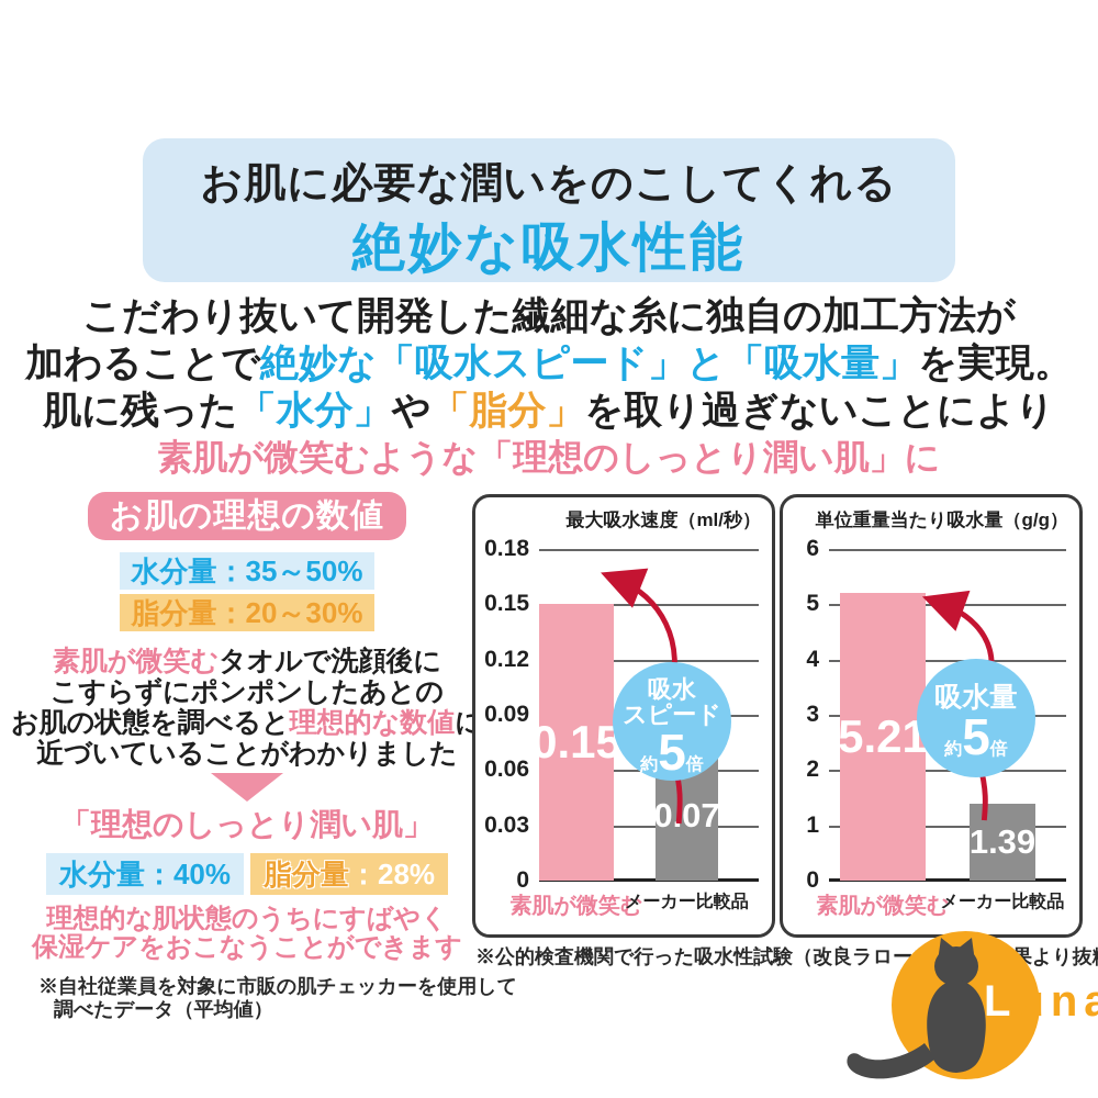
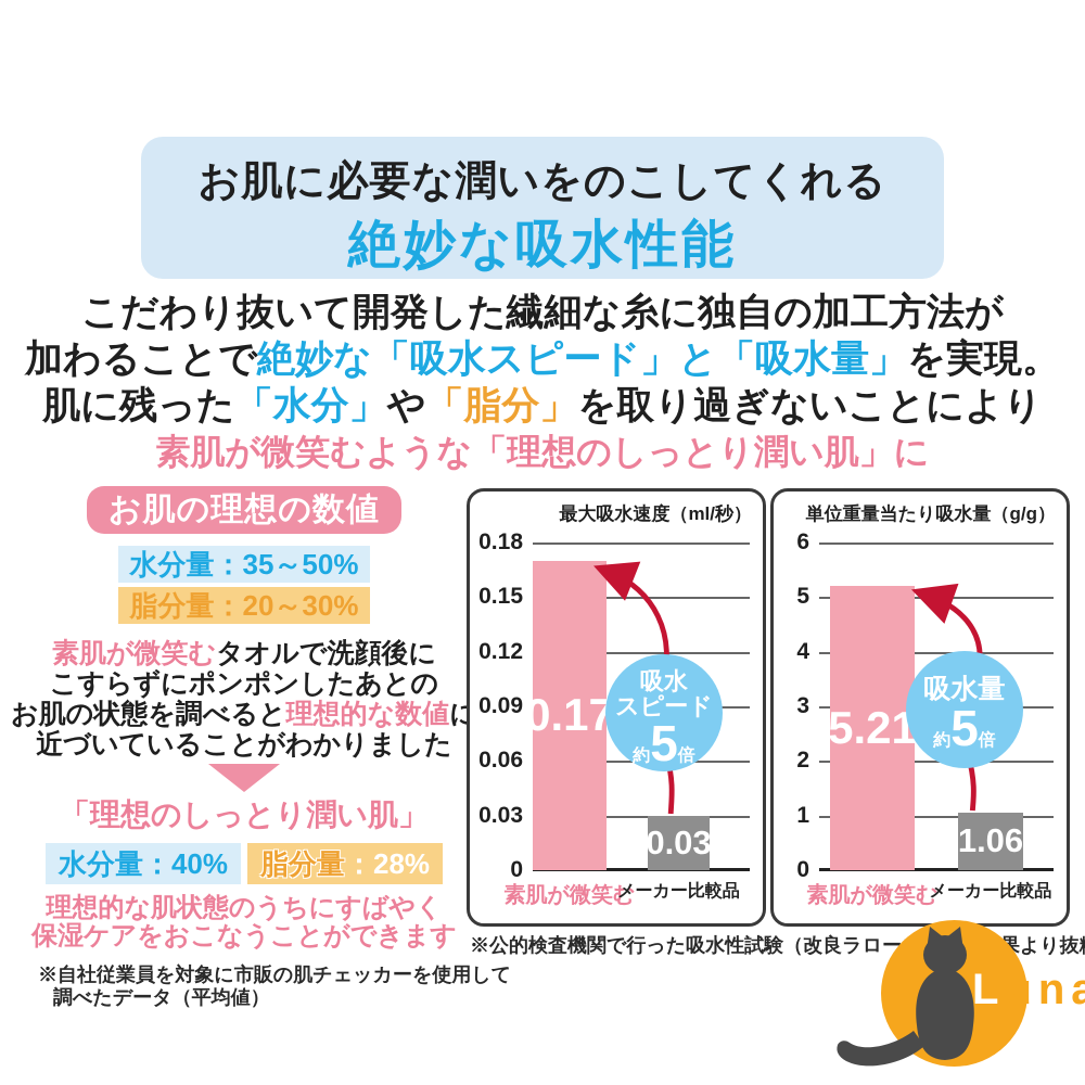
最大吸水速度（ml/秒）/素肌が微笑む: 0.15 -> 0.17
最大吸水速度（ml/秒）/メーカー比較品: 0.07 -> 0.03
単位重量当たり吸水量（g/g）/メーカー比較品: 1.39 -> 1.06
